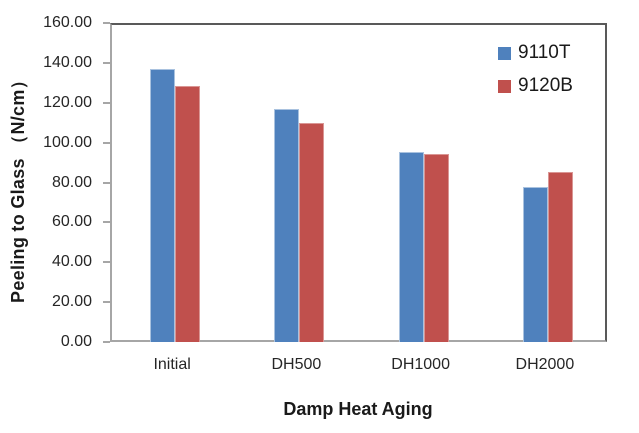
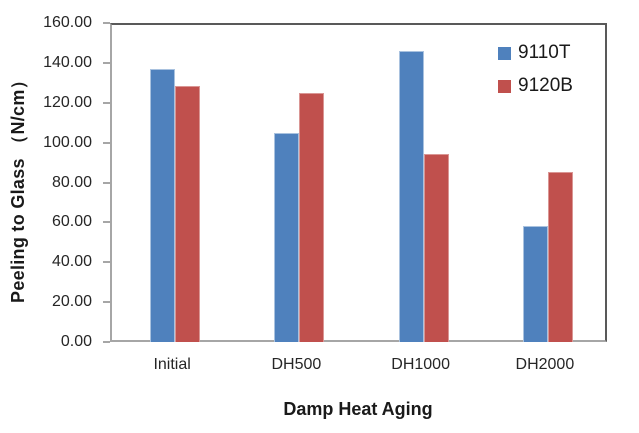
9110T/DH500: 117 -> 105
9120B/DH500: 110 -> 125
9110T/DH1000: 96 -> 146
9110T/DH2000: 78 -> 58
